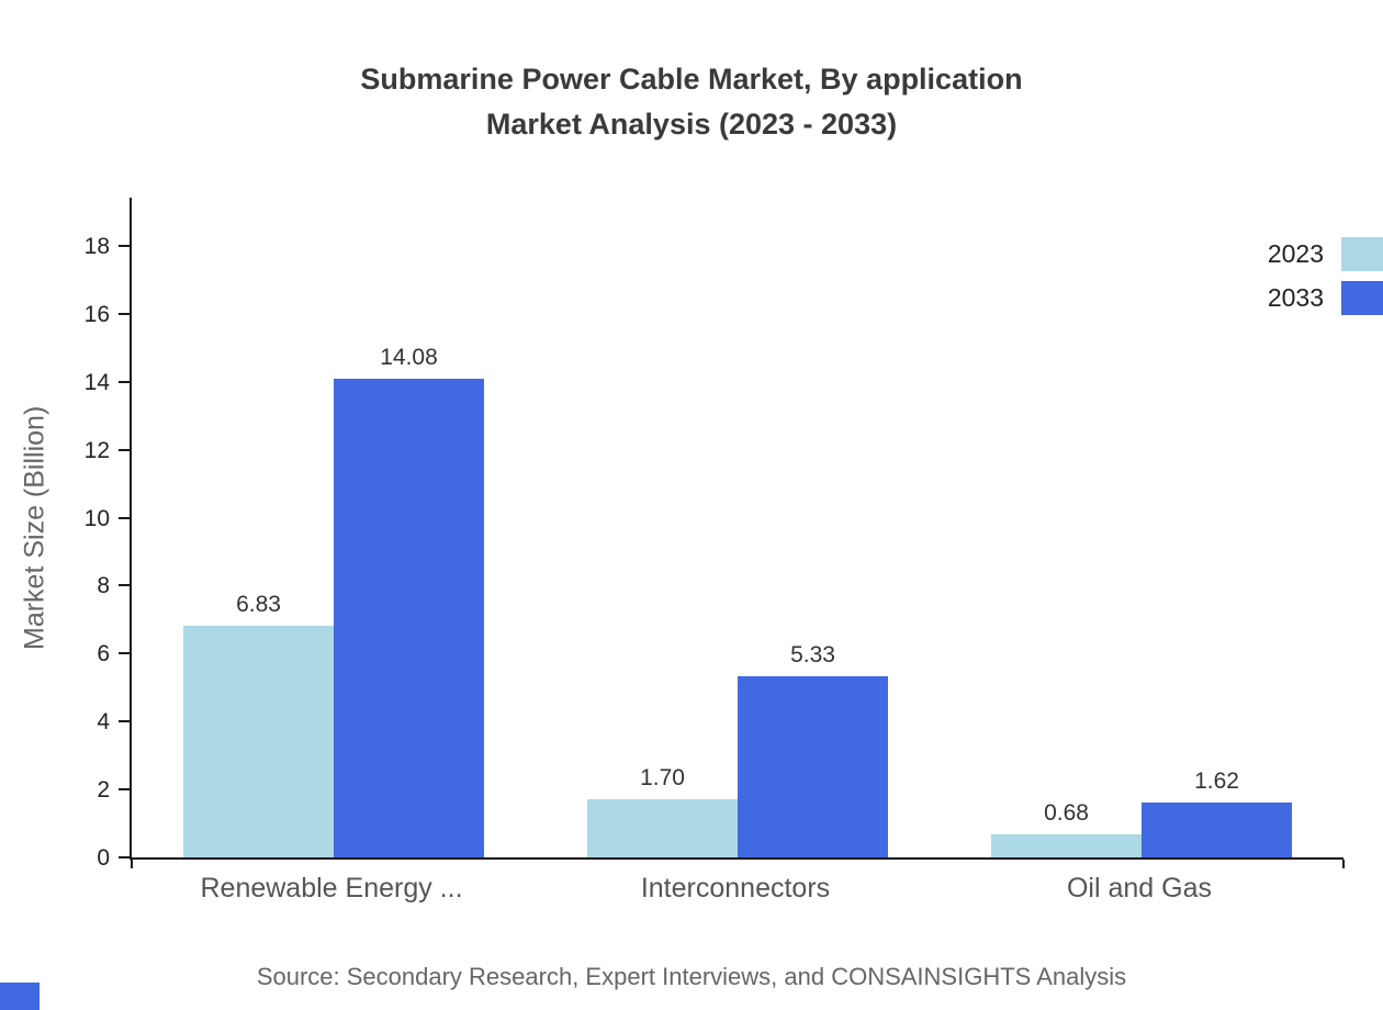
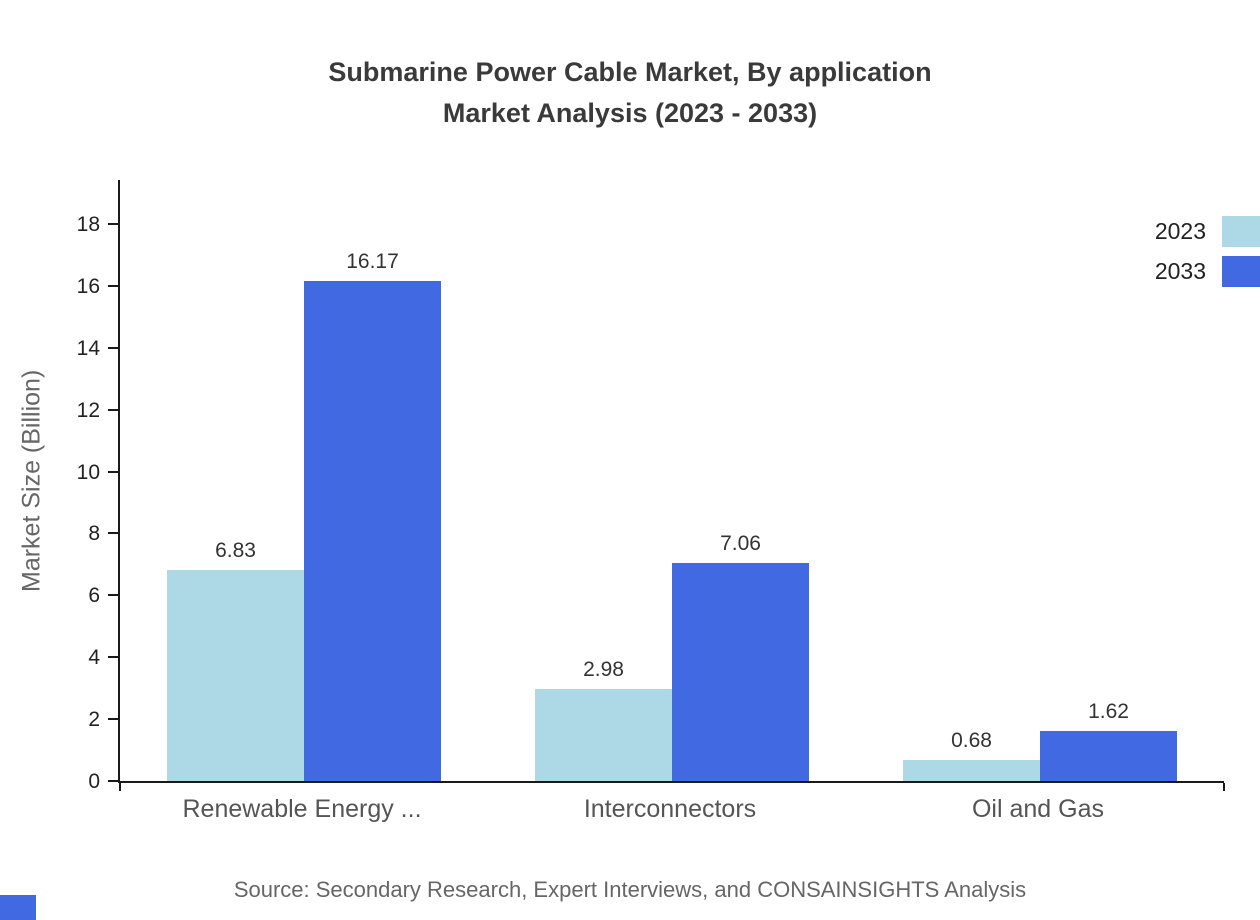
2033/Renewable Energy ...: 14.08 -> 16.17
2023/Interconnectors: 1.70 -> 2.98
2033/Interconnectors: 5.33 -> 7.06
